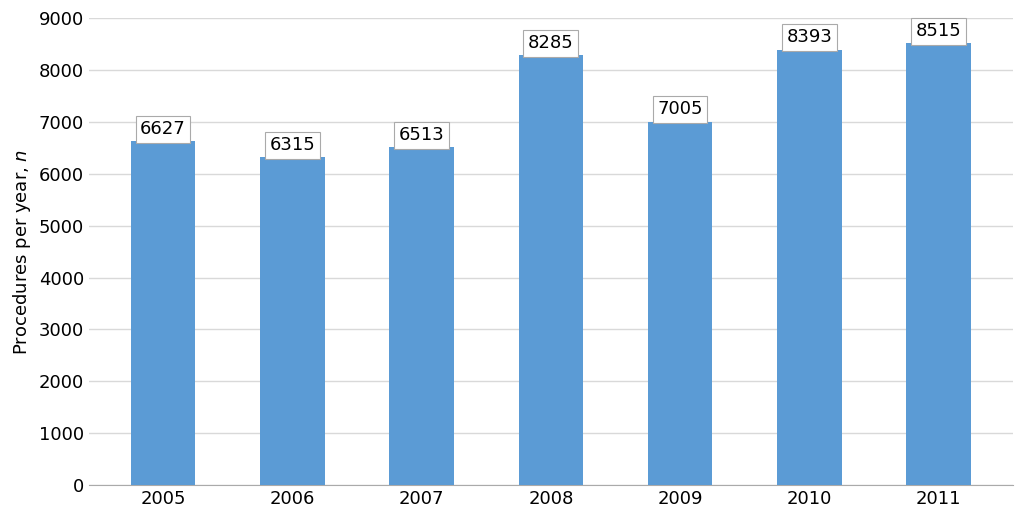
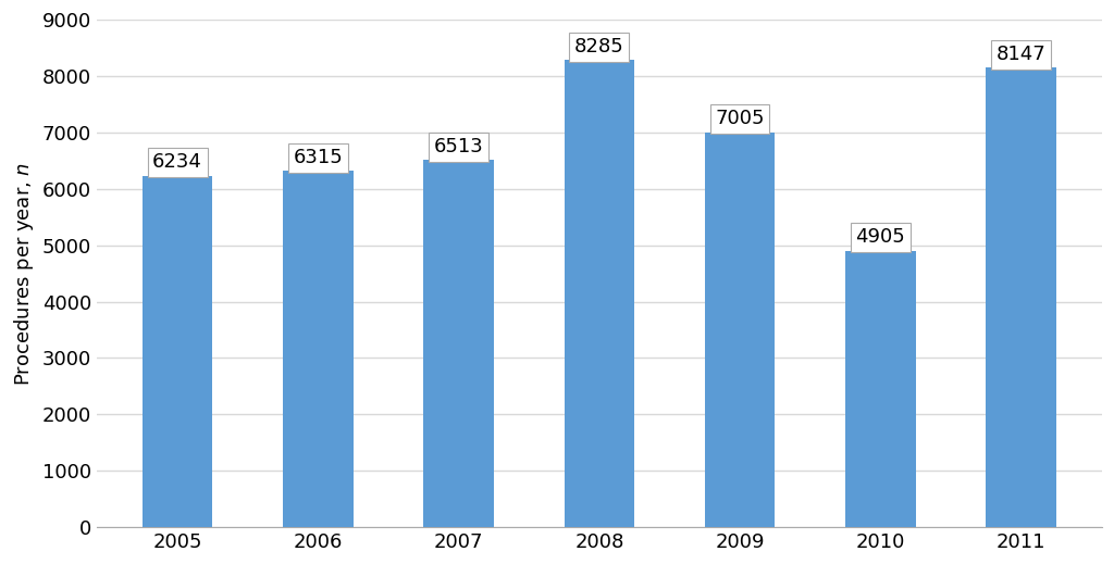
2005: 6627 -> 6234
2010: 8393 -> 4905
2011: 8515 -> 8147
